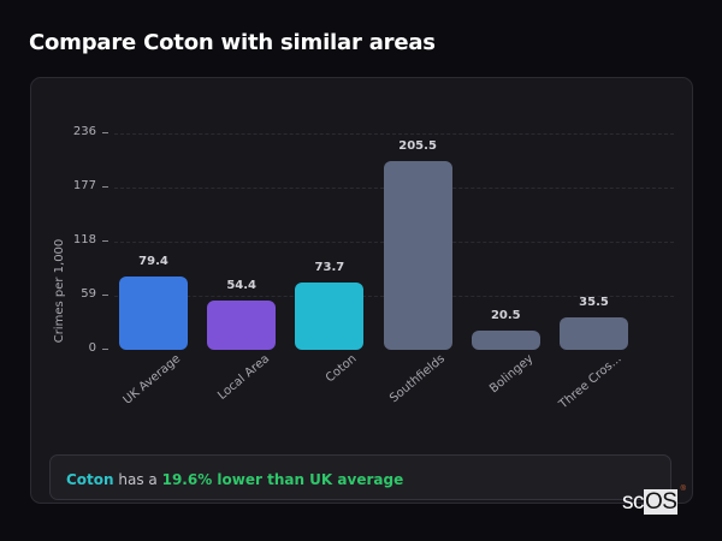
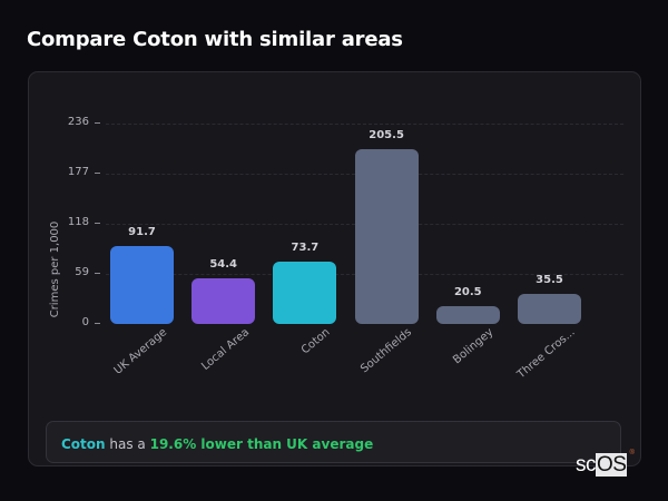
UK Average: 79.4 -> 91.7
